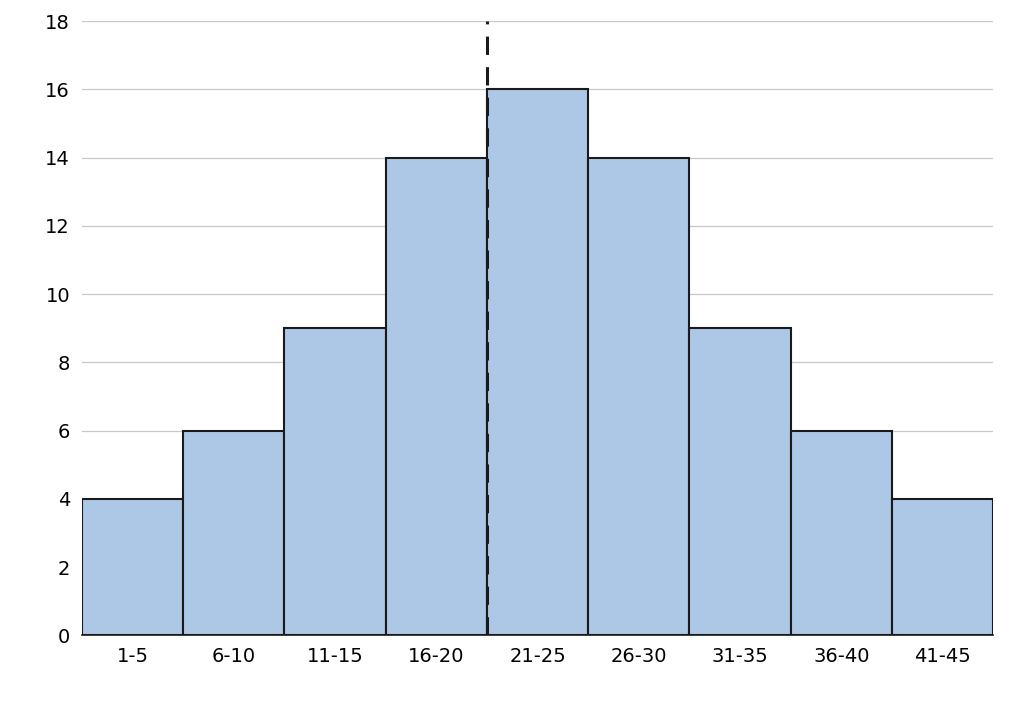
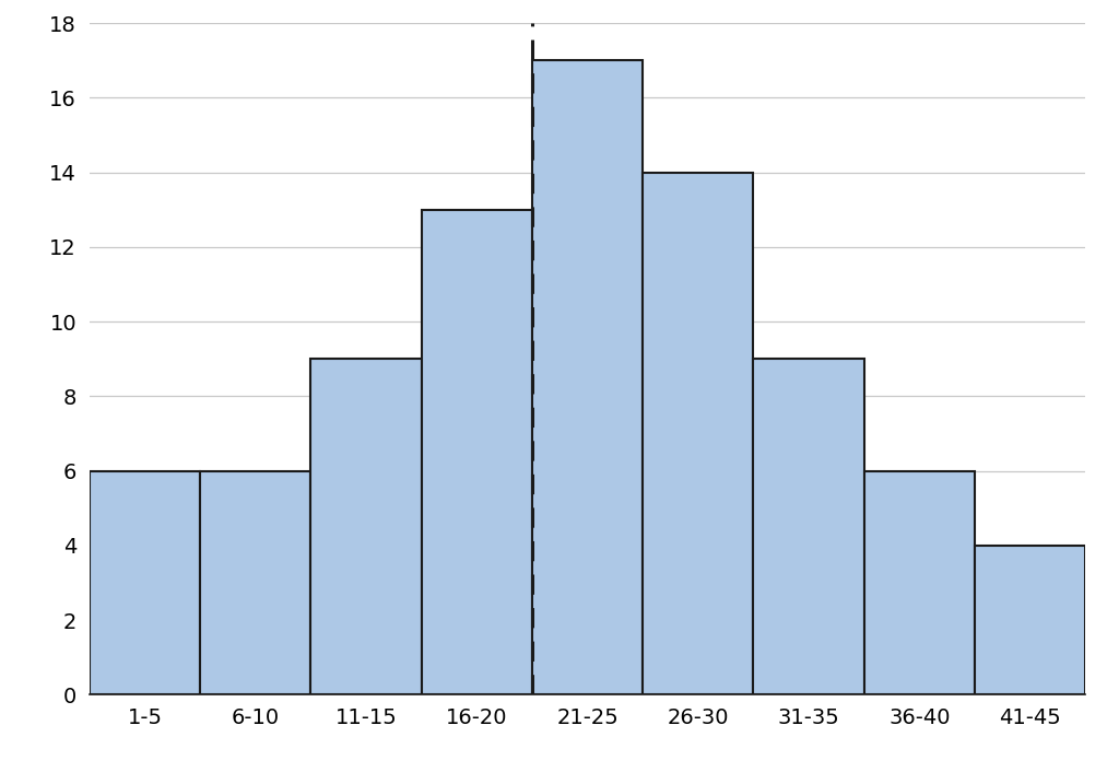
1-5: 4 -> 6
16-20: 14 -> 13
21-25: 16 -> 17
